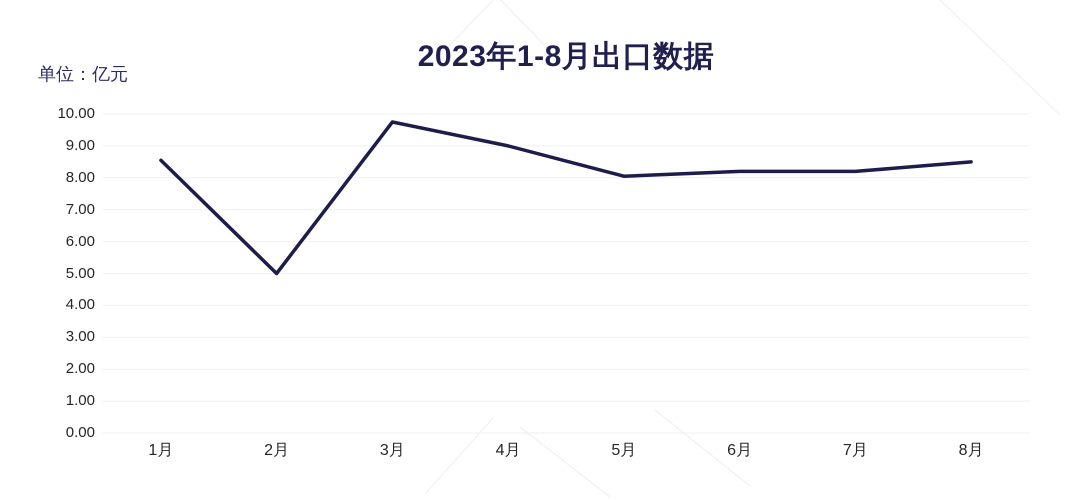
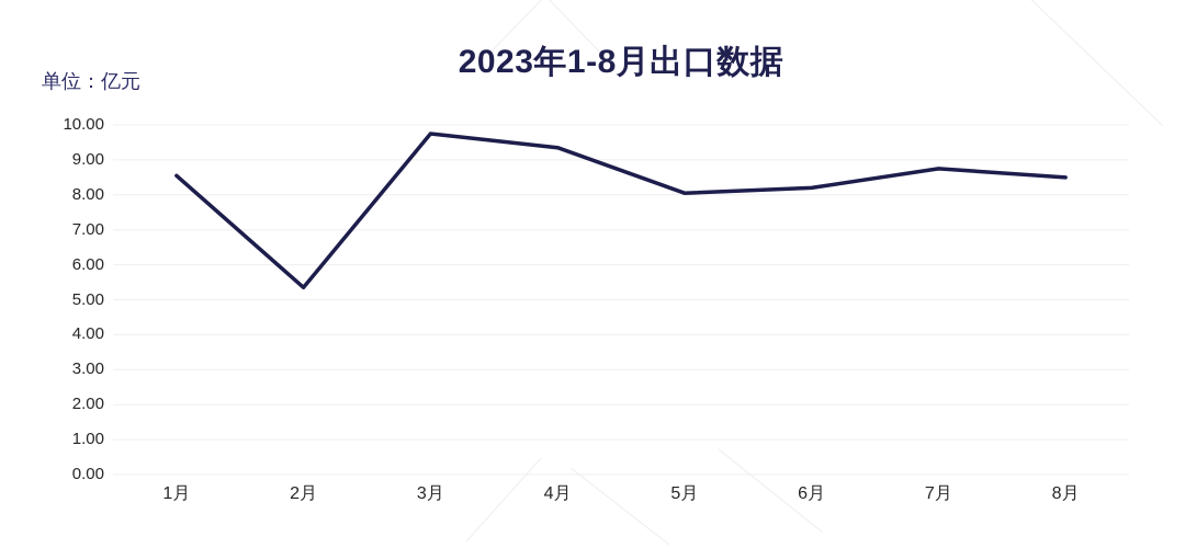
2月: 5.0 -> 5.3
4月: 9.0 -> 9.3
7月: 8.2 -> 8.8
